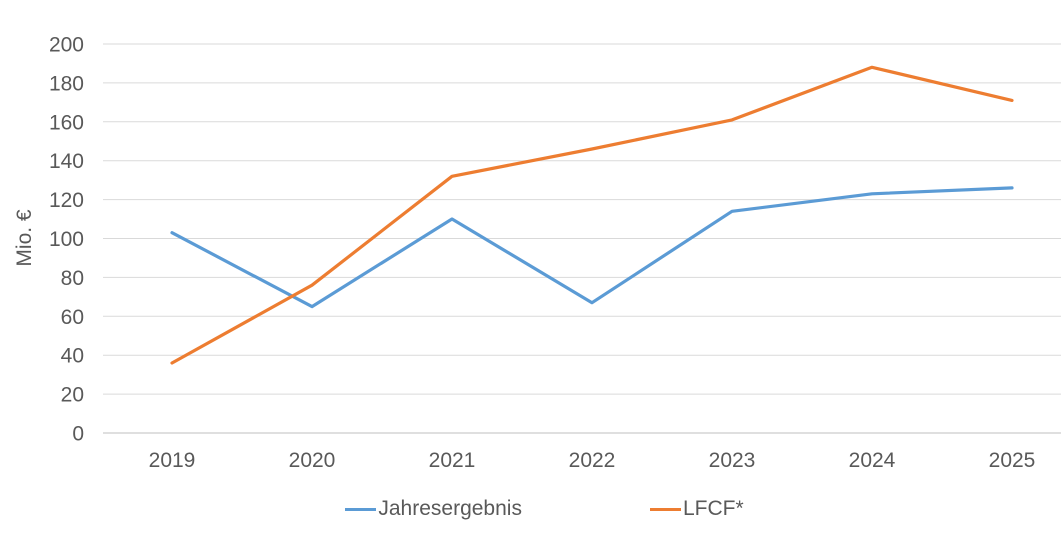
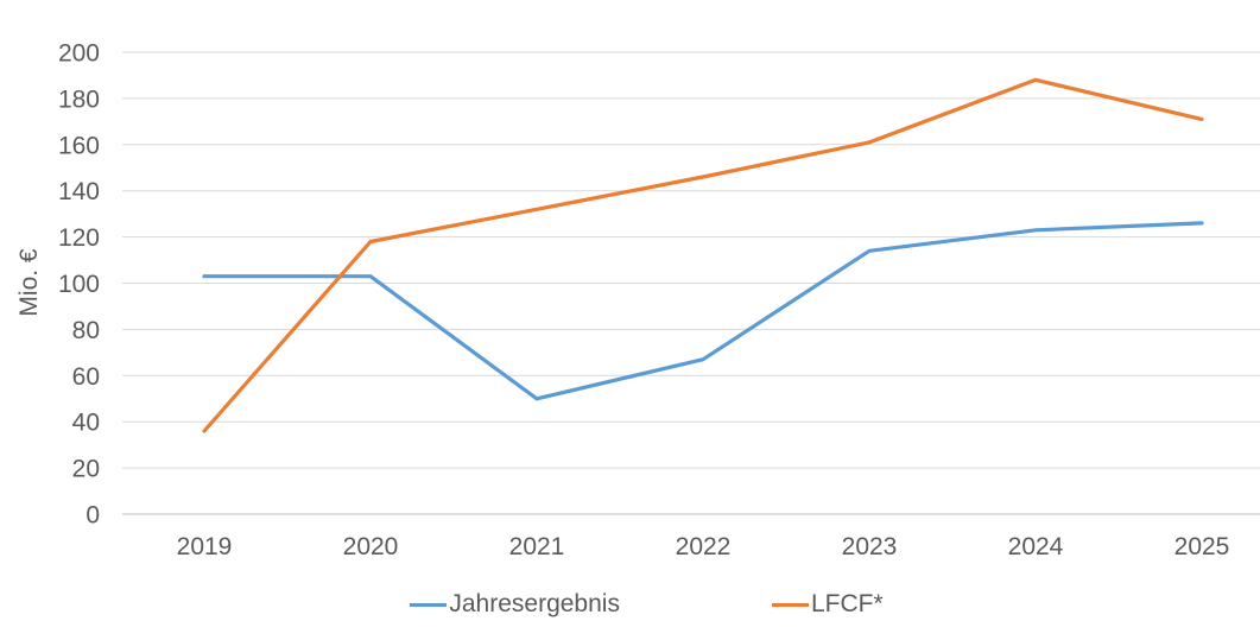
Jahresergebnis/2020: 65 -> 103
LFCF*/2020: 76 -> 118
Jahresergebnis/2021: 110 -> 50
